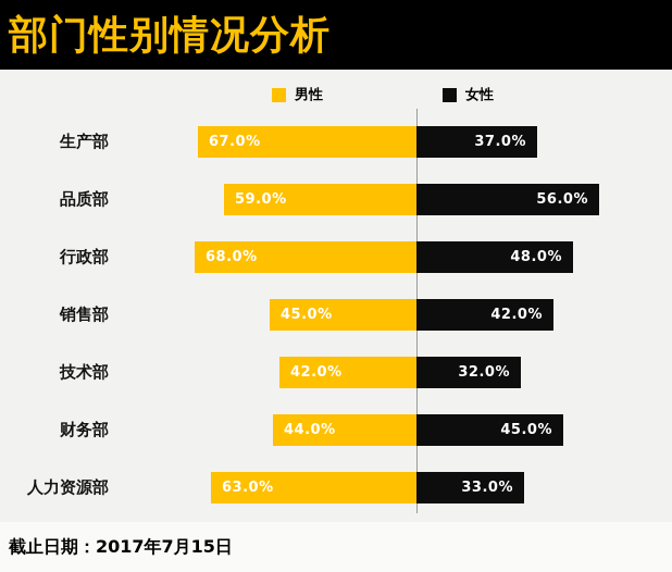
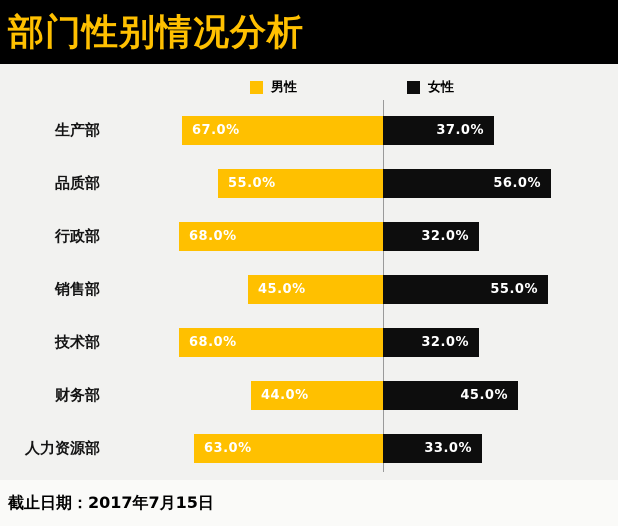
男性/品质部: 59.0% -> 55.0%
女性/行政部: 48.0% -> 32.0%
女性/销售部: 42.0% -> 55.0%
男性/技术部: 42.0% -> 68.0%
